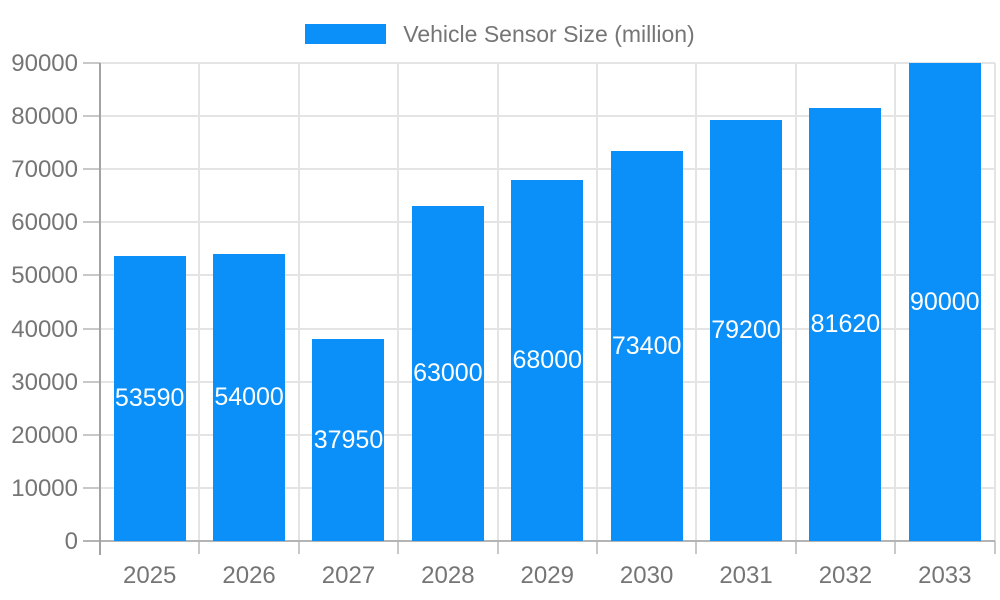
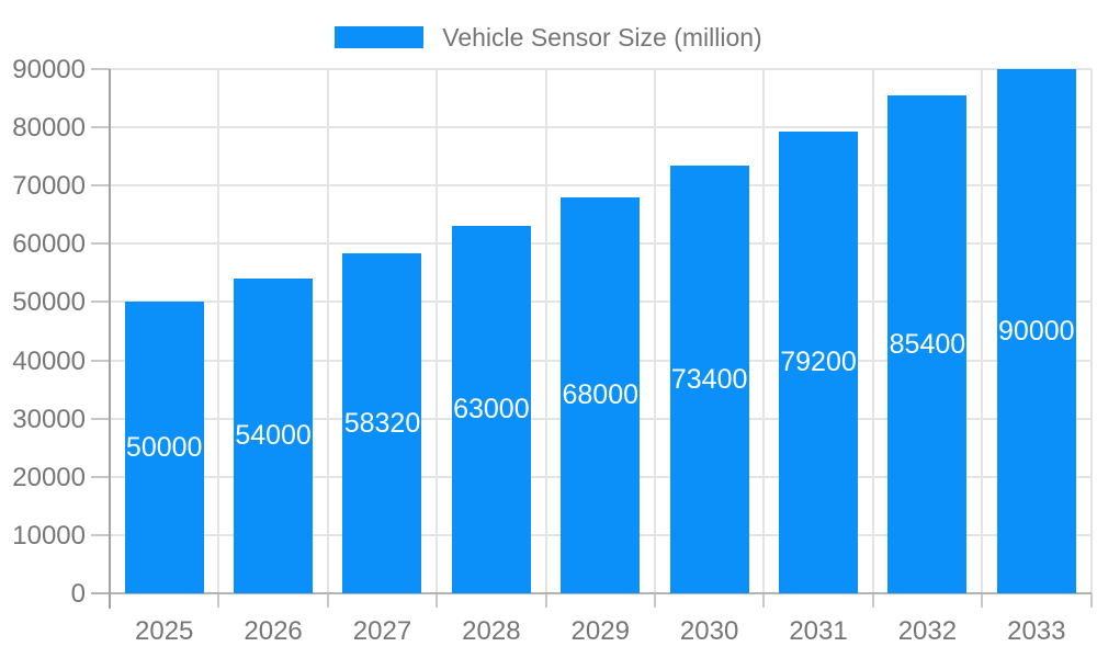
2025: 53590 -> 50000
2027: 37950 -> 58320
2032: 81620 -> 85400
